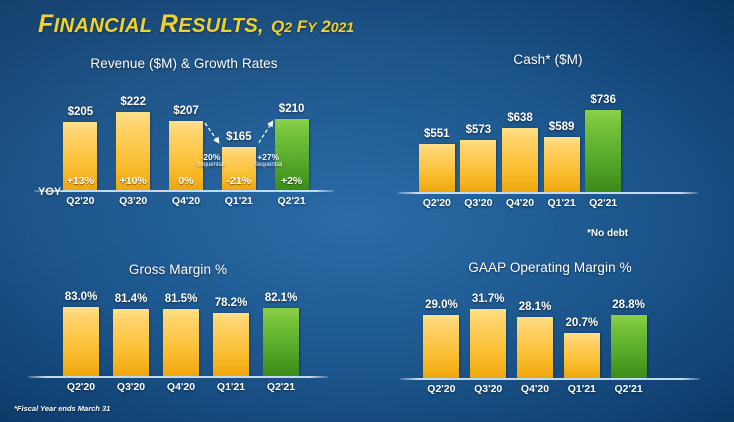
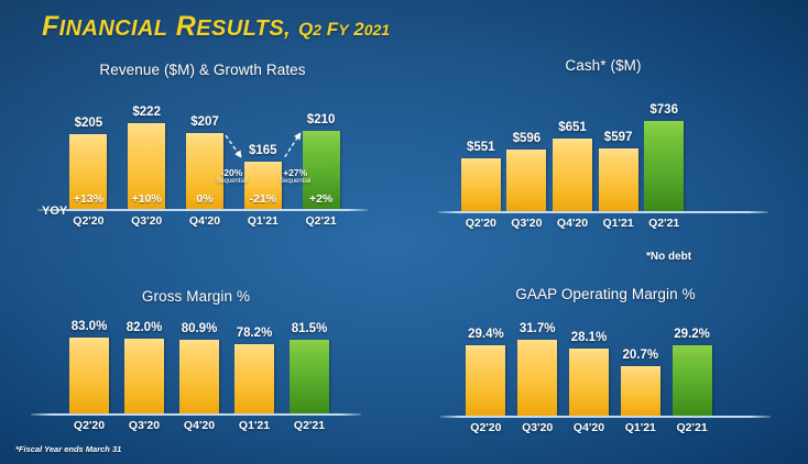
Cash* ($M)/Q3'20: $573 -> $596
Cash* ($M)/Q4'20: $638 -> $651
Cash* ($M)/Q1'21: $589 -> $597
Gross Margin %/Q3'20: 81.4% -> 82.0%
Gross Margin %/Q4'20: 81.5% -> 80.9%
Gross Margin %/Q2'21: 82.1% -> 81.5%
GAAP Operating Margin %/Q2'20: 29.0% -> 29.4%
GAAP Operating Margin %/Q2'21: 28.8% -> 29.2%
